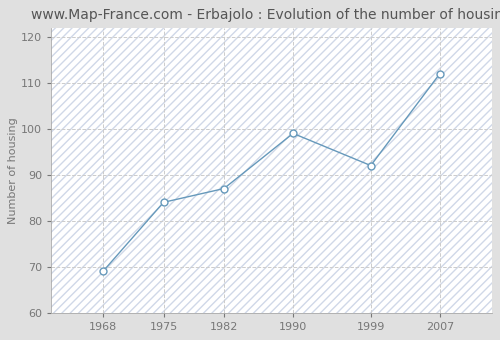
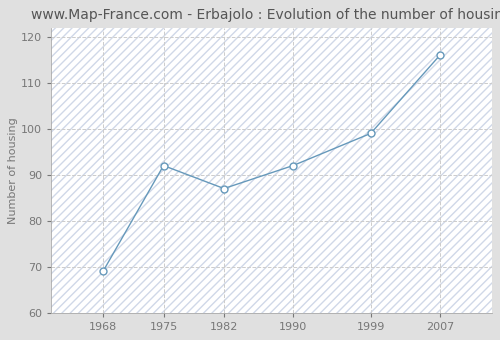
1975: 84 -> 92
1990: 99 -> 92
1999: 92 -> 99
2007: 112 -> 116
